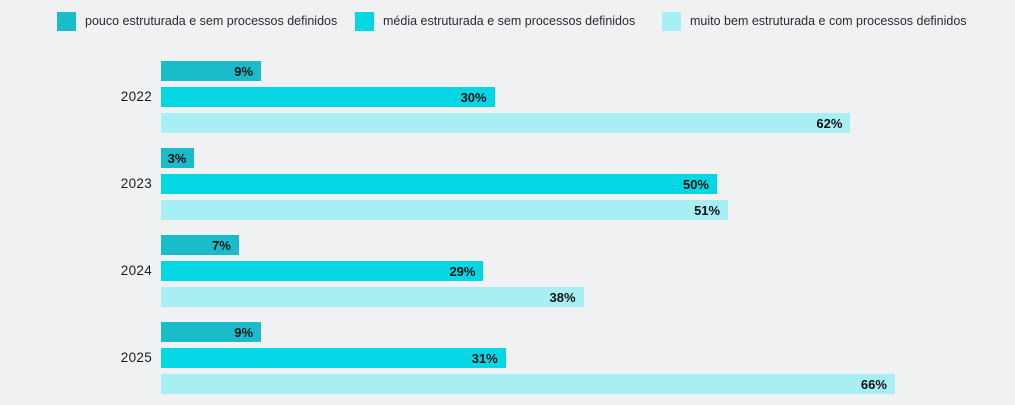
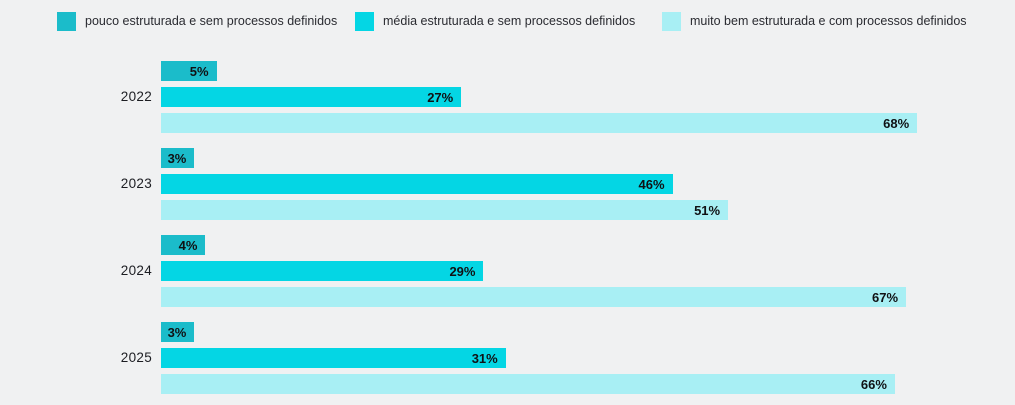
pouco estruturada e sem processos definidos/2022: 9% -> 5%
média estruturada e sem processos definidos/2022: 30% -> 27%
muito bem estruturada e com processos definidos/2022: 62% -> 68%
média estruturada e sem processos definidos/2023: 50% -> 46%
pouco estruturada e sem processos definidos/2024: 7% -> 4%
muito bem estruturada e com processos definidos/2024: 38% -> 67%
pouco estruturada e sem processos definidos/2025: 9% -> 3%
